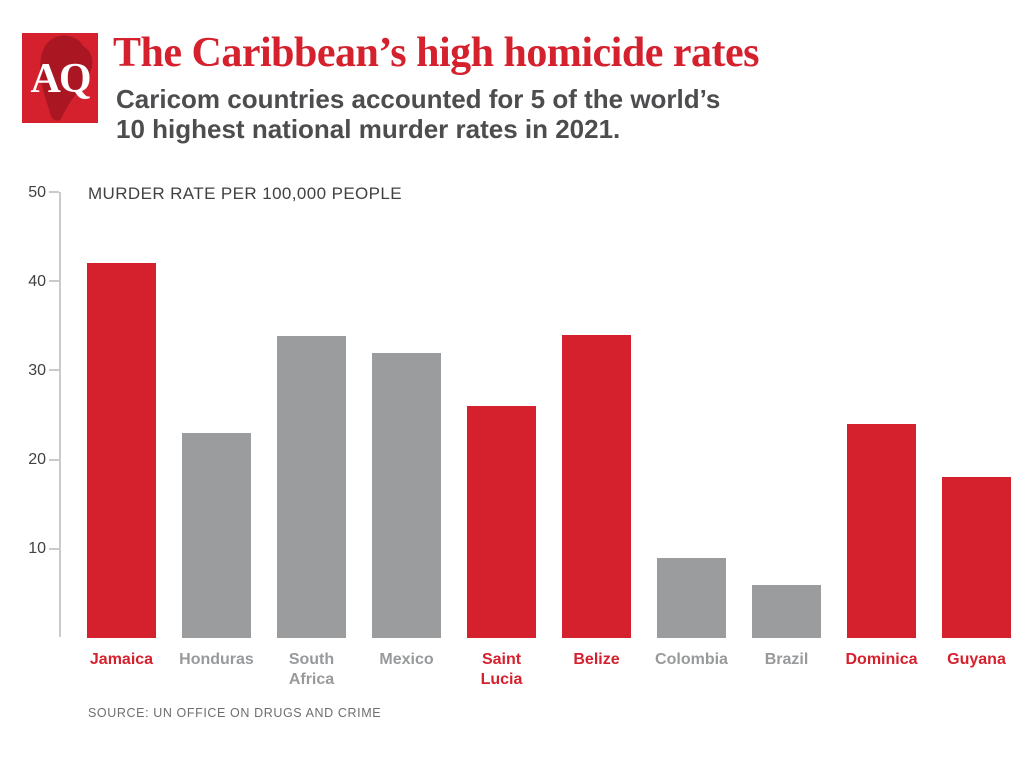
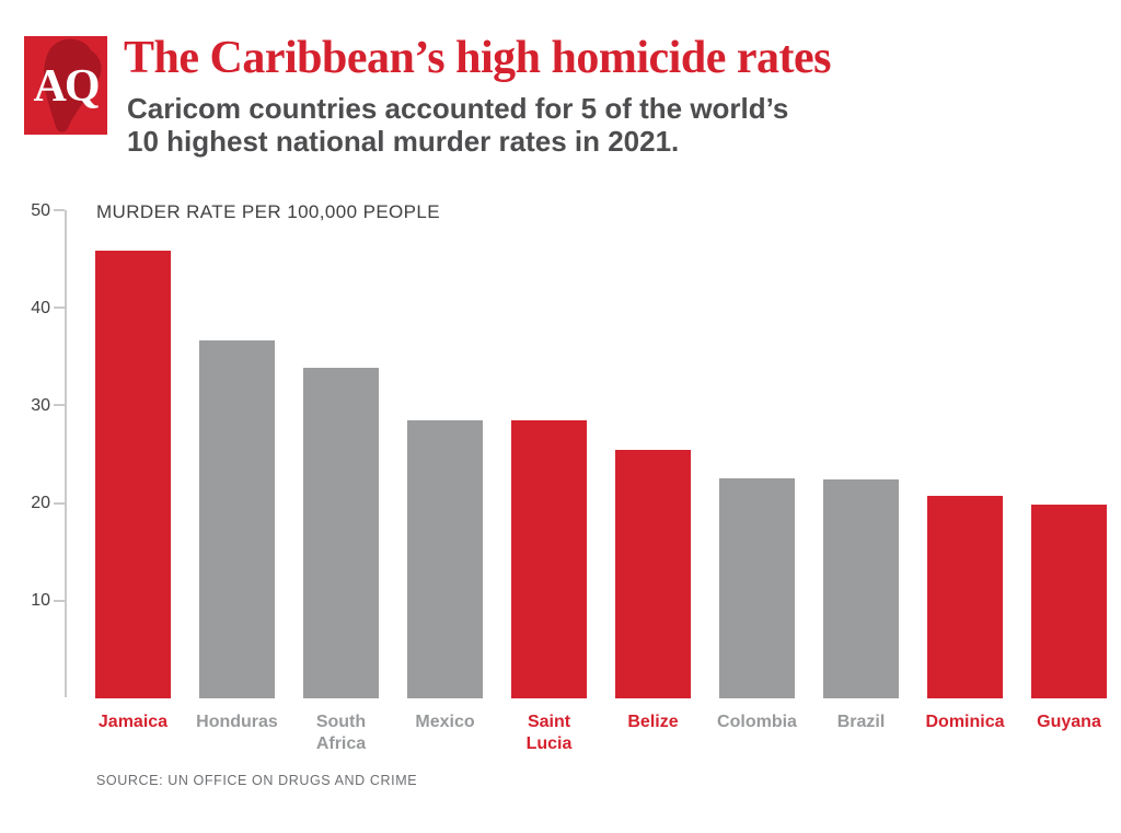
Jamaica: 42 -> 46
Honduras: 23 -> 37
Mexico: 32 -> 28
Saint Lucia: 26 -> 28
Belize: 34 -> 26
Colombia: 9 -> 22
Brazil: 6 -> 22
Dominica: 24 -> 21
Guyana: 18 -> 20
